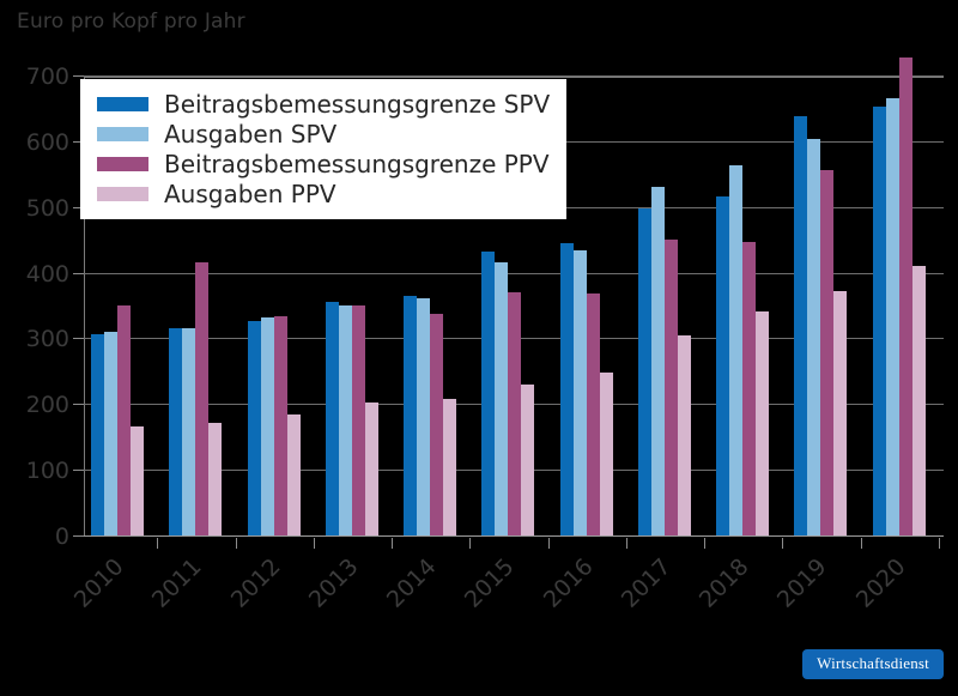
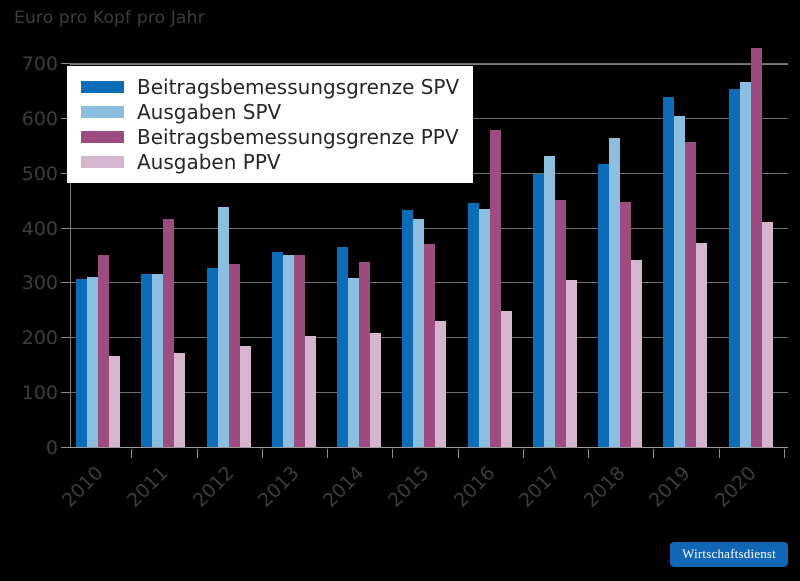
Ausgaben SPV/2012: 330 -> 440
Ausgaben SPV/2014: 360 -> 310
Beitragsbemessungsgrenze PPV/2016: 370 -> 580
